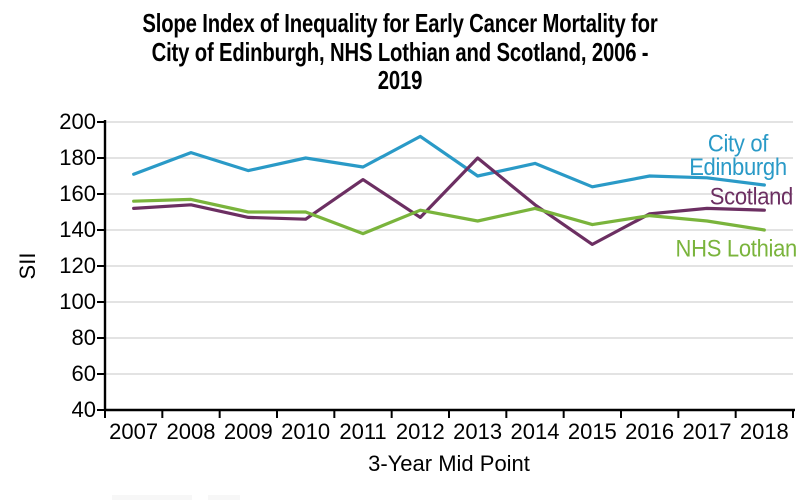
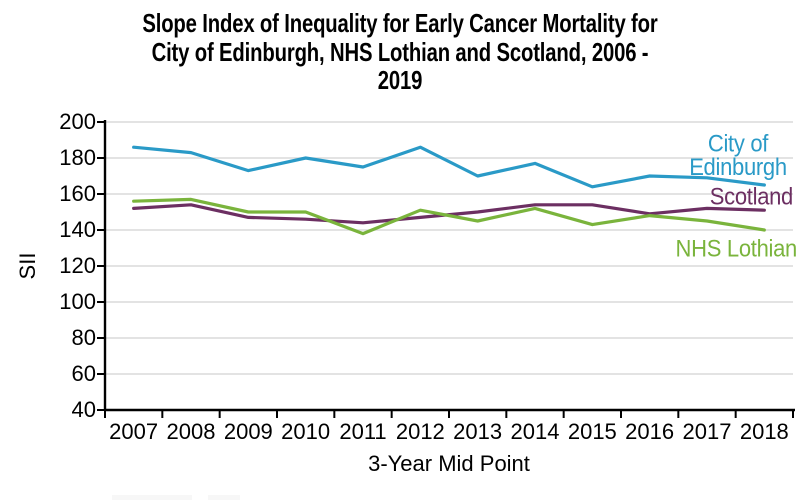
City of Edinburgh/2007: 171 -> 186
Scotland/2011: 168 -> 144
City of Edinburgh/2012: 192 -> 186
Scotland/2013: 180 -> 150
Scotland/2015: 132 -> 154
